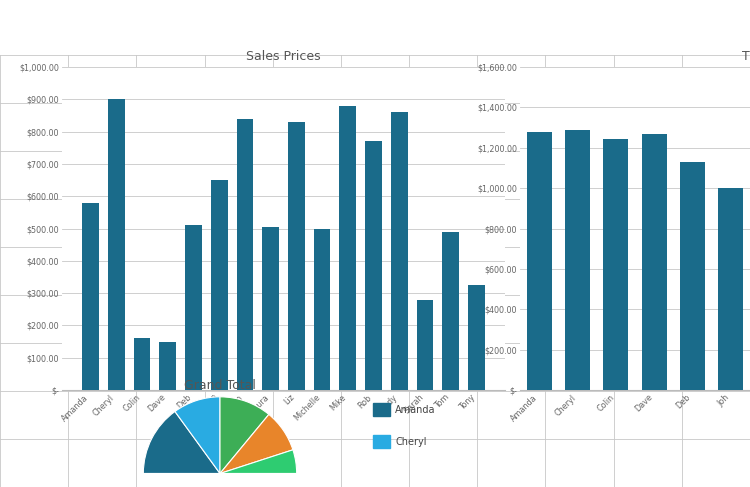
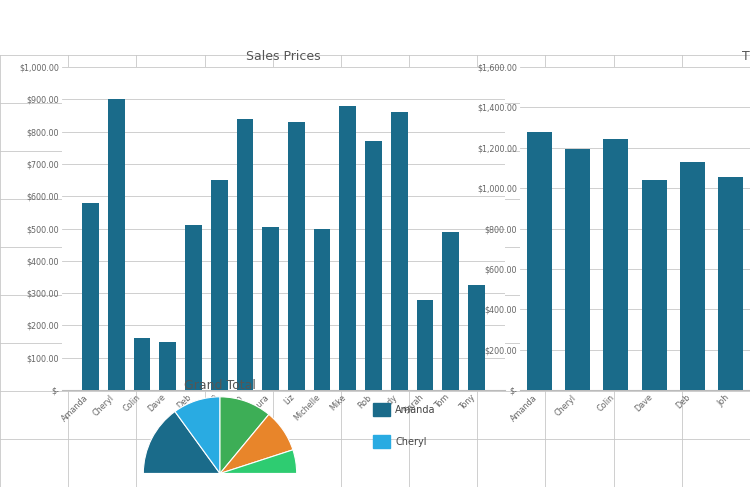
T/Cheryl: $1,290 -> $1,195
T/Dave: $1,270 -> $1,040
T/Joh: $999 -> $1,055
